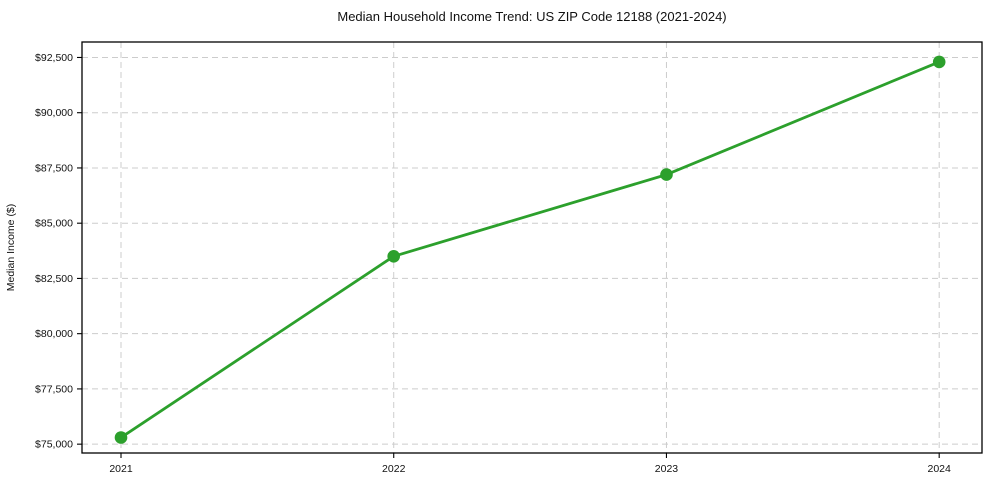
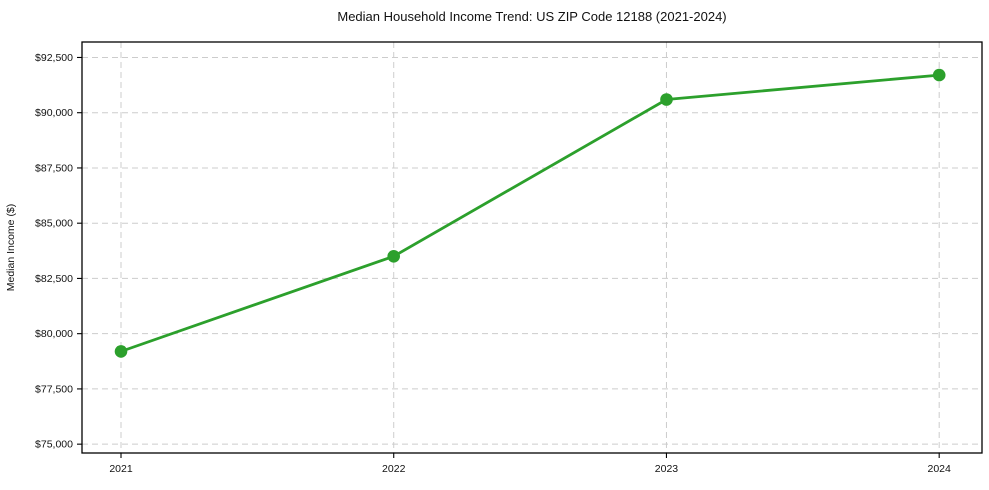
2021: $75300 -> $79200
2023: $87200 -> $90600
2024: $92300 -> $91700
